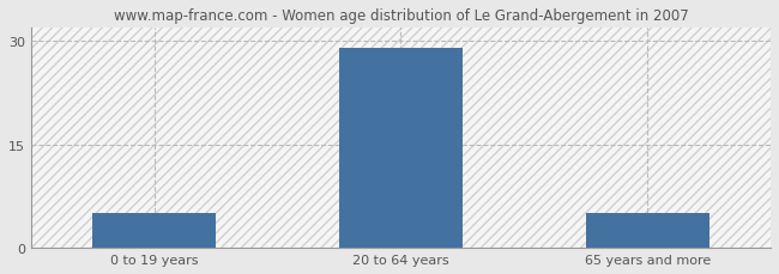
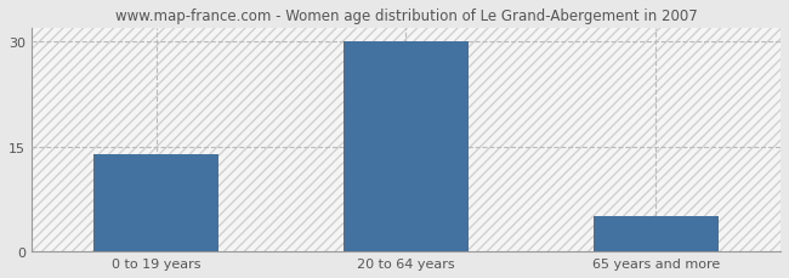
0 to 19 years: 5 -> 14
20 to 64 years: 29 -> 30
